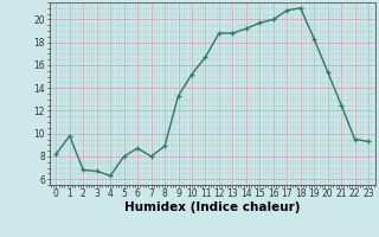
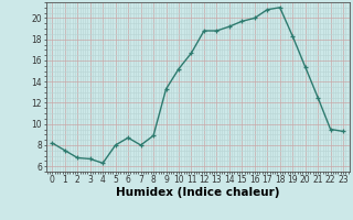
1: 9.8 -> 7.5
